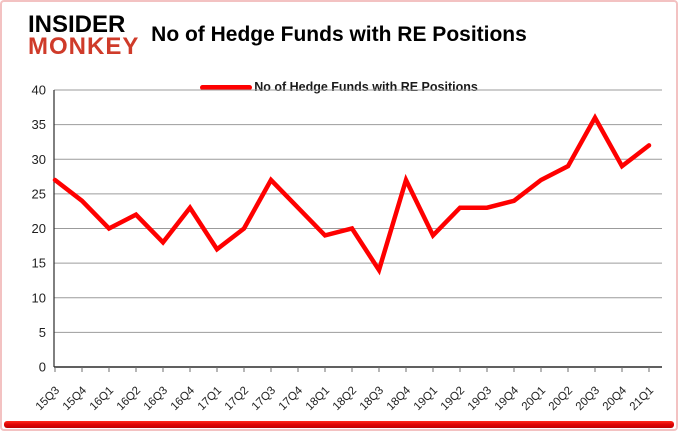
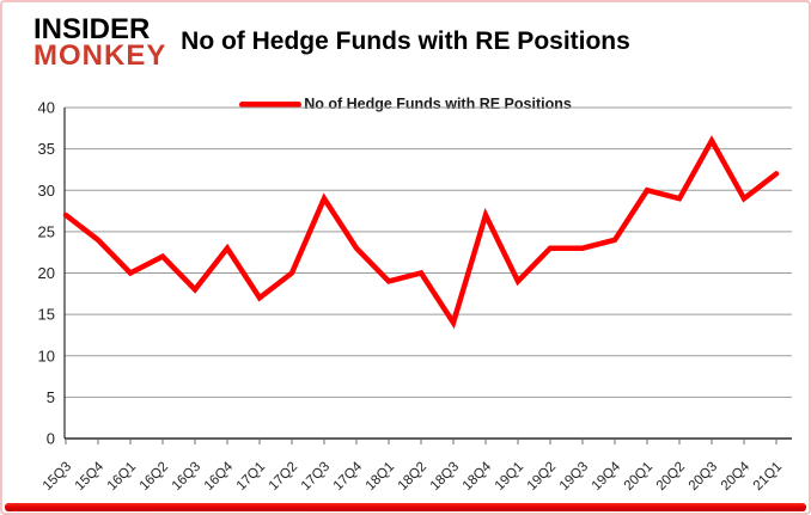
17Q3: 27 -> 29
20Q1: 27 -> 30
